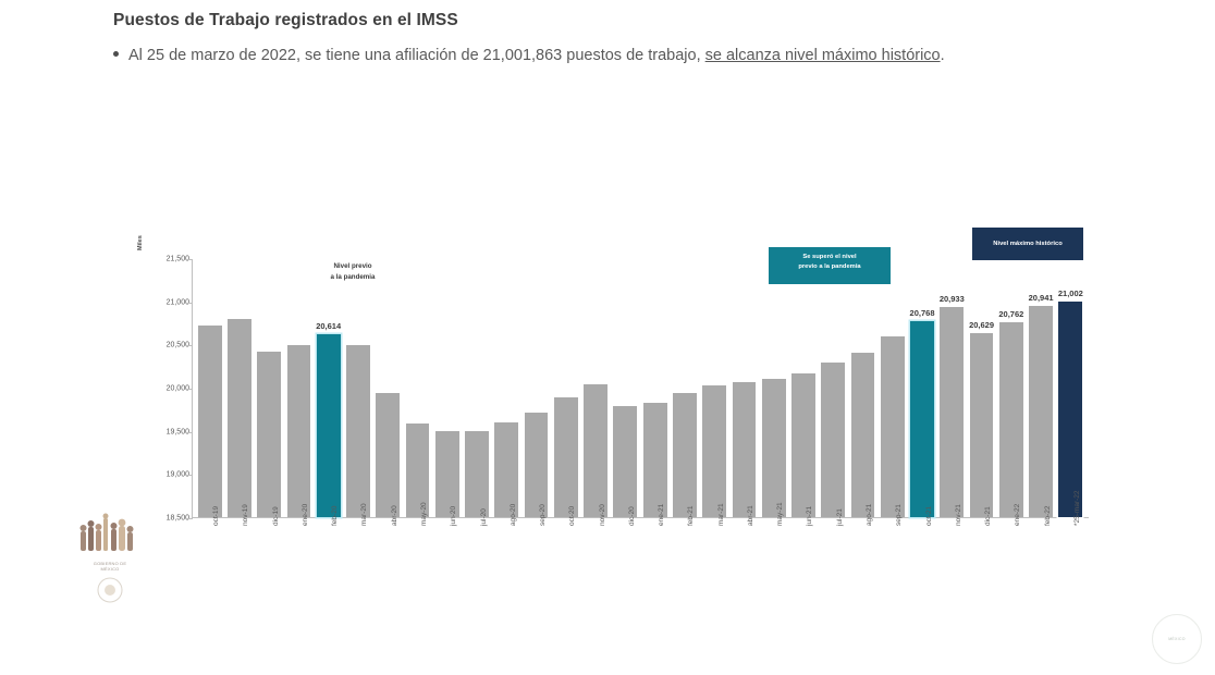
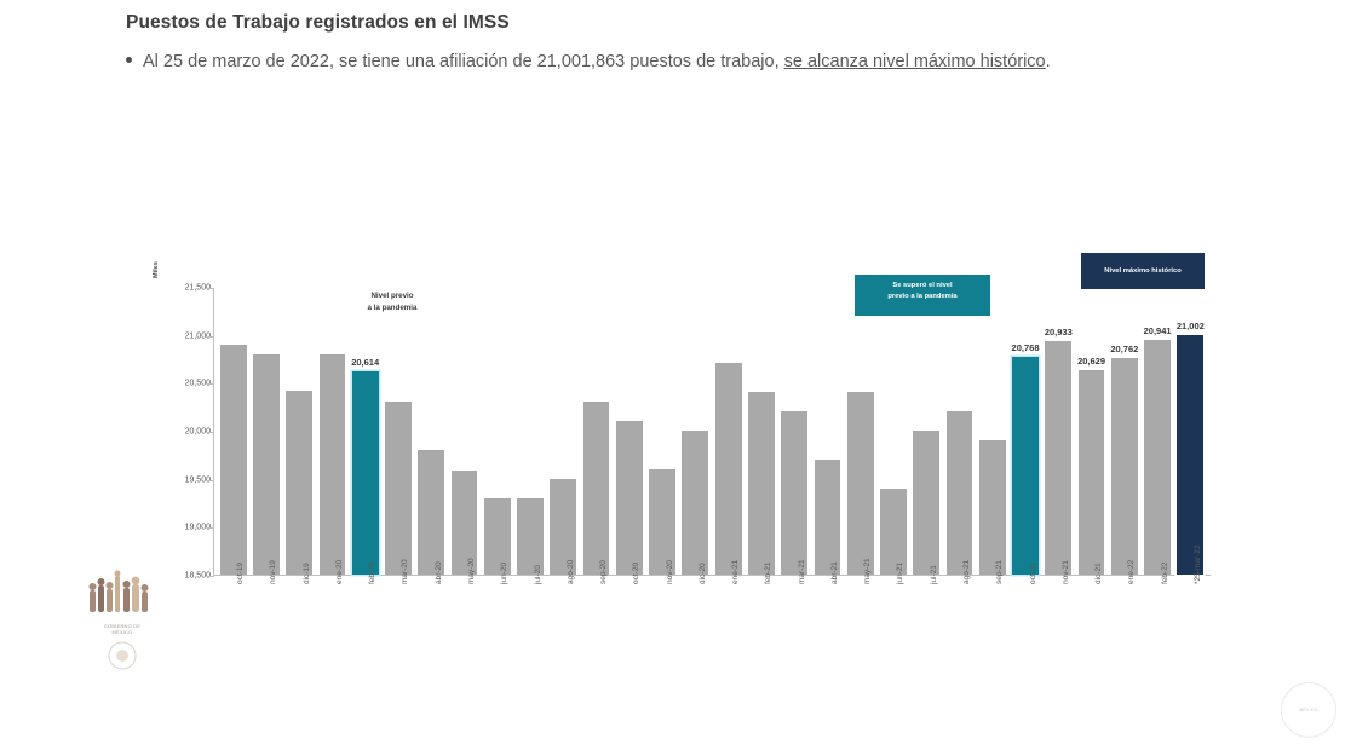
oct-19: 20700 -> 20900
ene-20: 20500 -> 20800
mar-20: 20500 -> 20300
abr-20: 19900 -> 19800
jun-20: 19500 -> 19300
jul-20: 19500 -> 19300
ago-20: 19600 -> 19500
sep-20: 19700 -> 20300
oct-20: 19900 -> 20100
nov-20: 20000 -> 19600
dic-20: 19800 -> 20000
ene-21: 19800 -> 20700
feb-21: 19900 -> 20400
mar-21: 20000 -> 20200
abr-21: 20100 -> 19700
may-21: 20100 -> 20400
jun-21: 20200 -> 19400
jul-21: 20300 -> 20000
ago-21: 20400 -> 20200
sep-21: 20600 -> 19900
